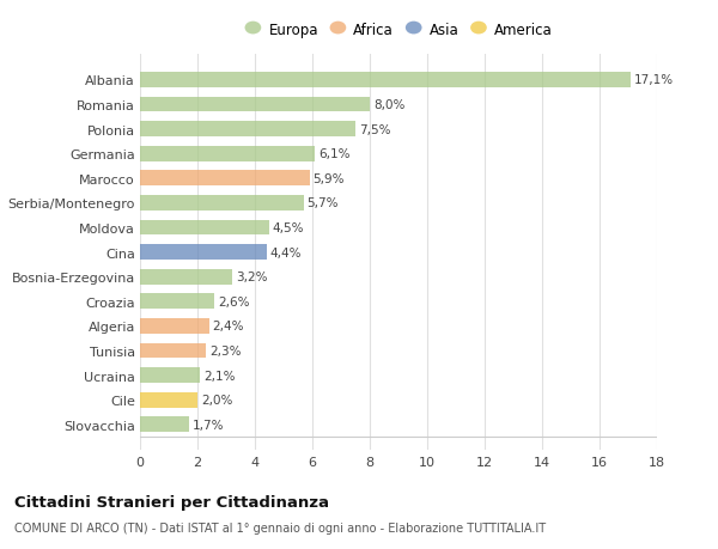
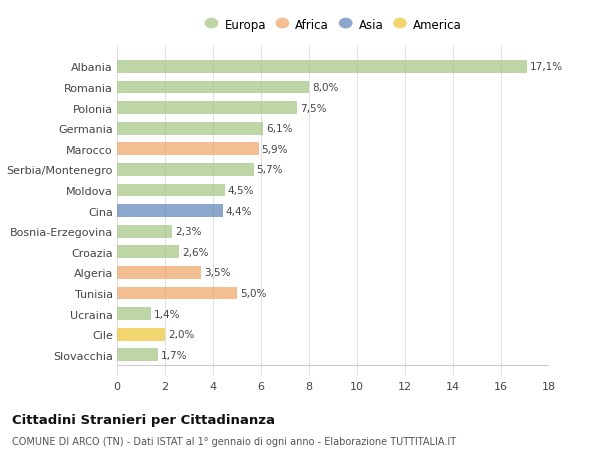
Bosnia-Erzegovina: 3,2% -> 2,3%
Algeria: 2,4% -> 3,5%
Tunisia: 2,3% -> 5,0%
Ucraina: 2,1% -> 1,4%
